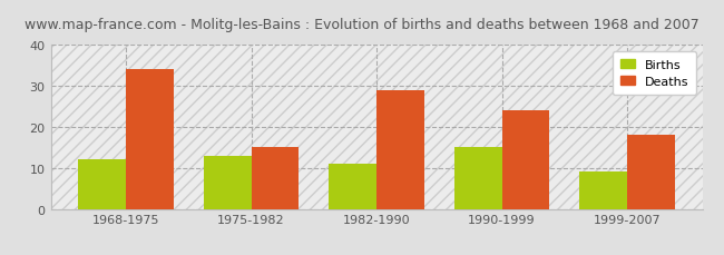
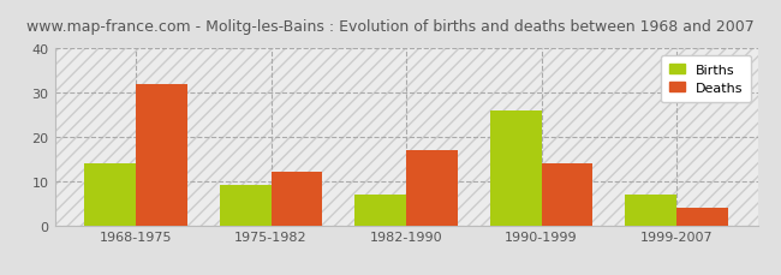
Births/1968-1975: 12 -> 14
Deaths/1968-1975: 34 -> 32
Births/1975-1982: 13 -> 9
Deaths/1975-1982: 15 -> 12
Births/1982-1990: 11 -> 7
Deaths/1982-1990: 29 -> 17
Births/1990-1999: 15 -> 26
Deaths/1990-1999: 24 -> 14
Births/1999-2007: 9 -> 7
Deaths/1999-2007: 18 -> 4
